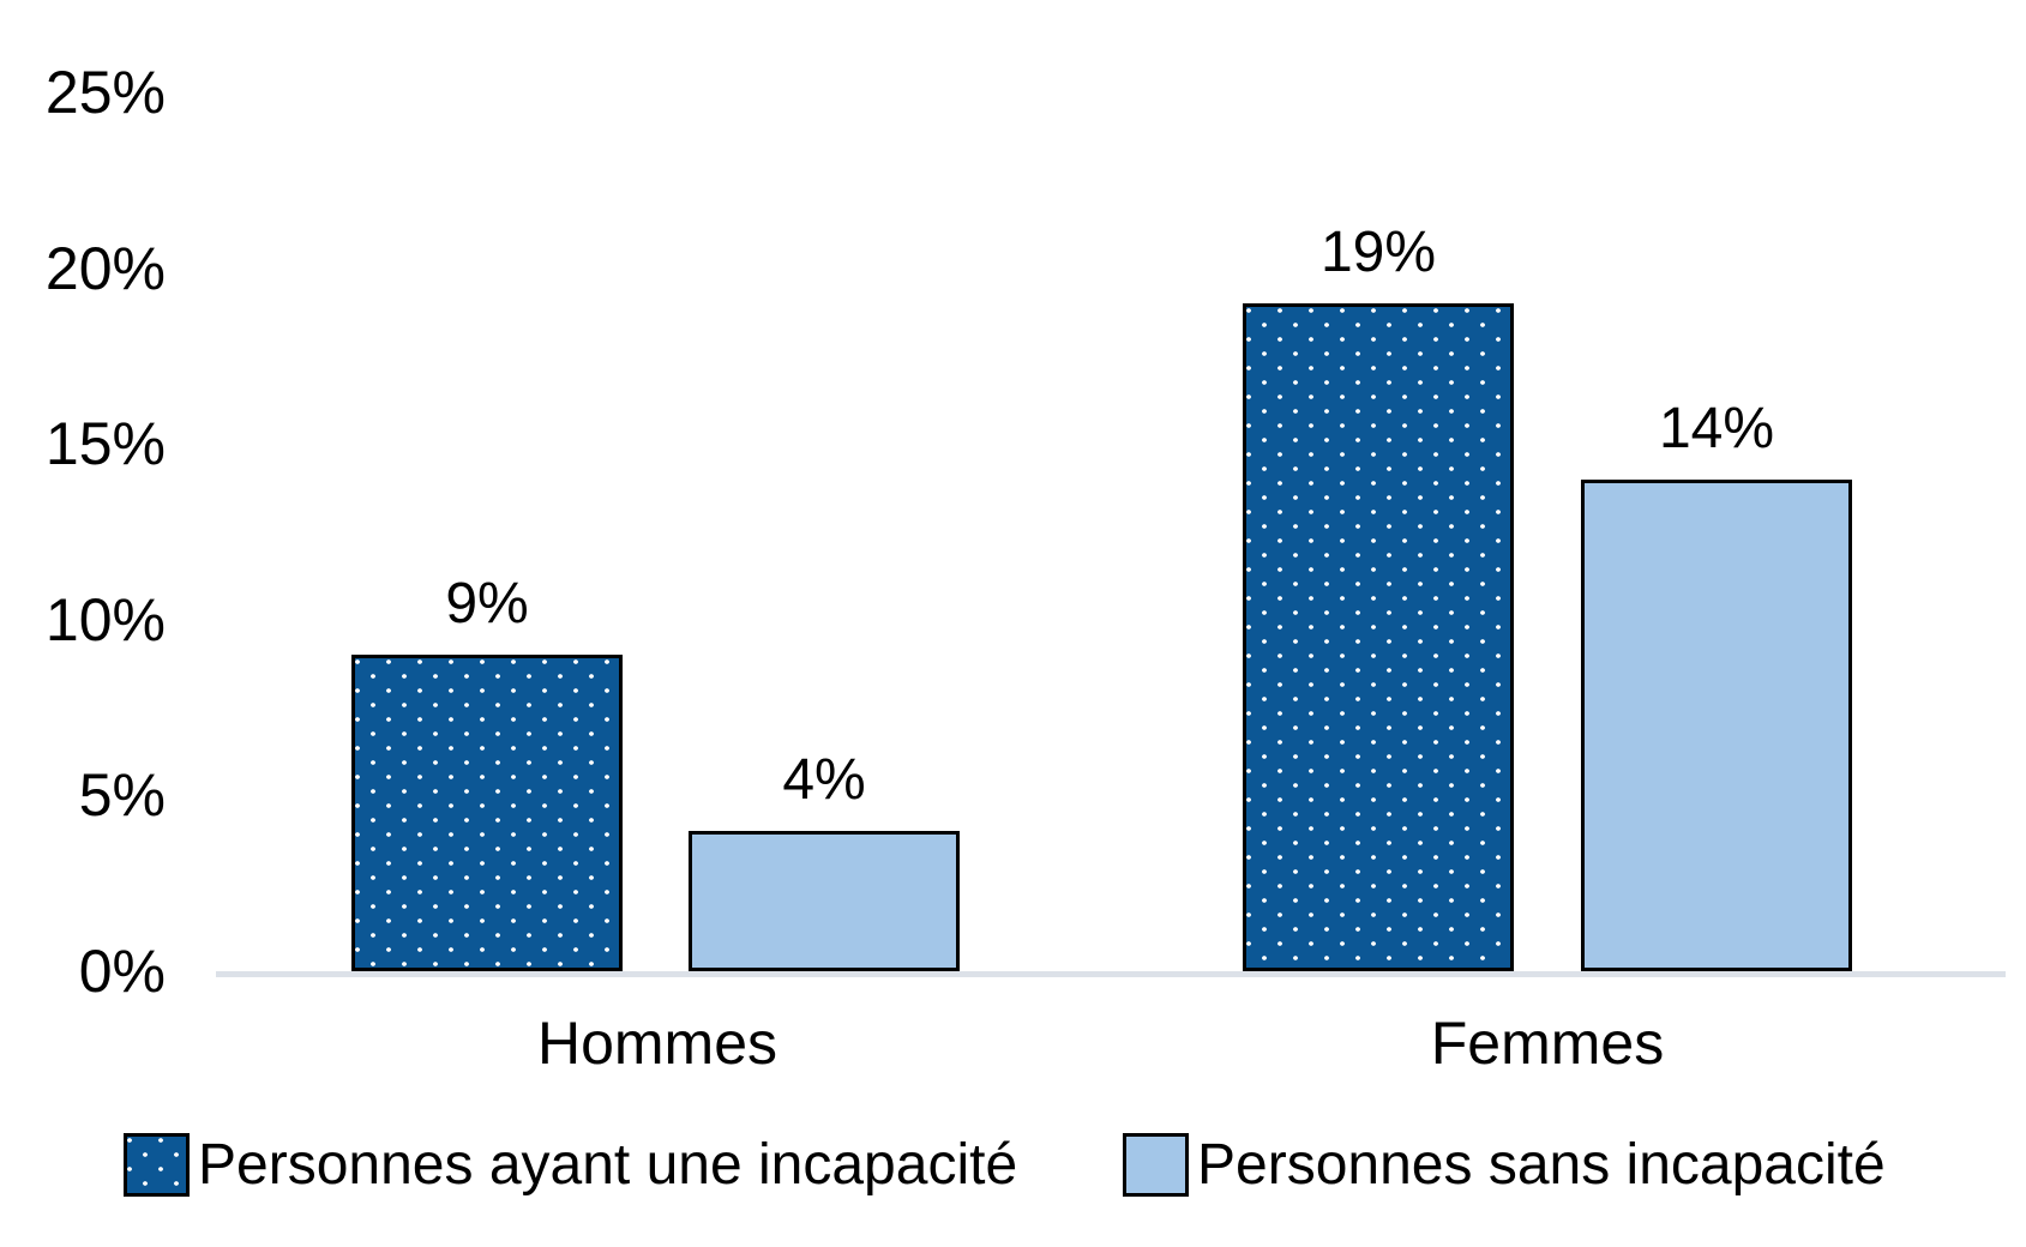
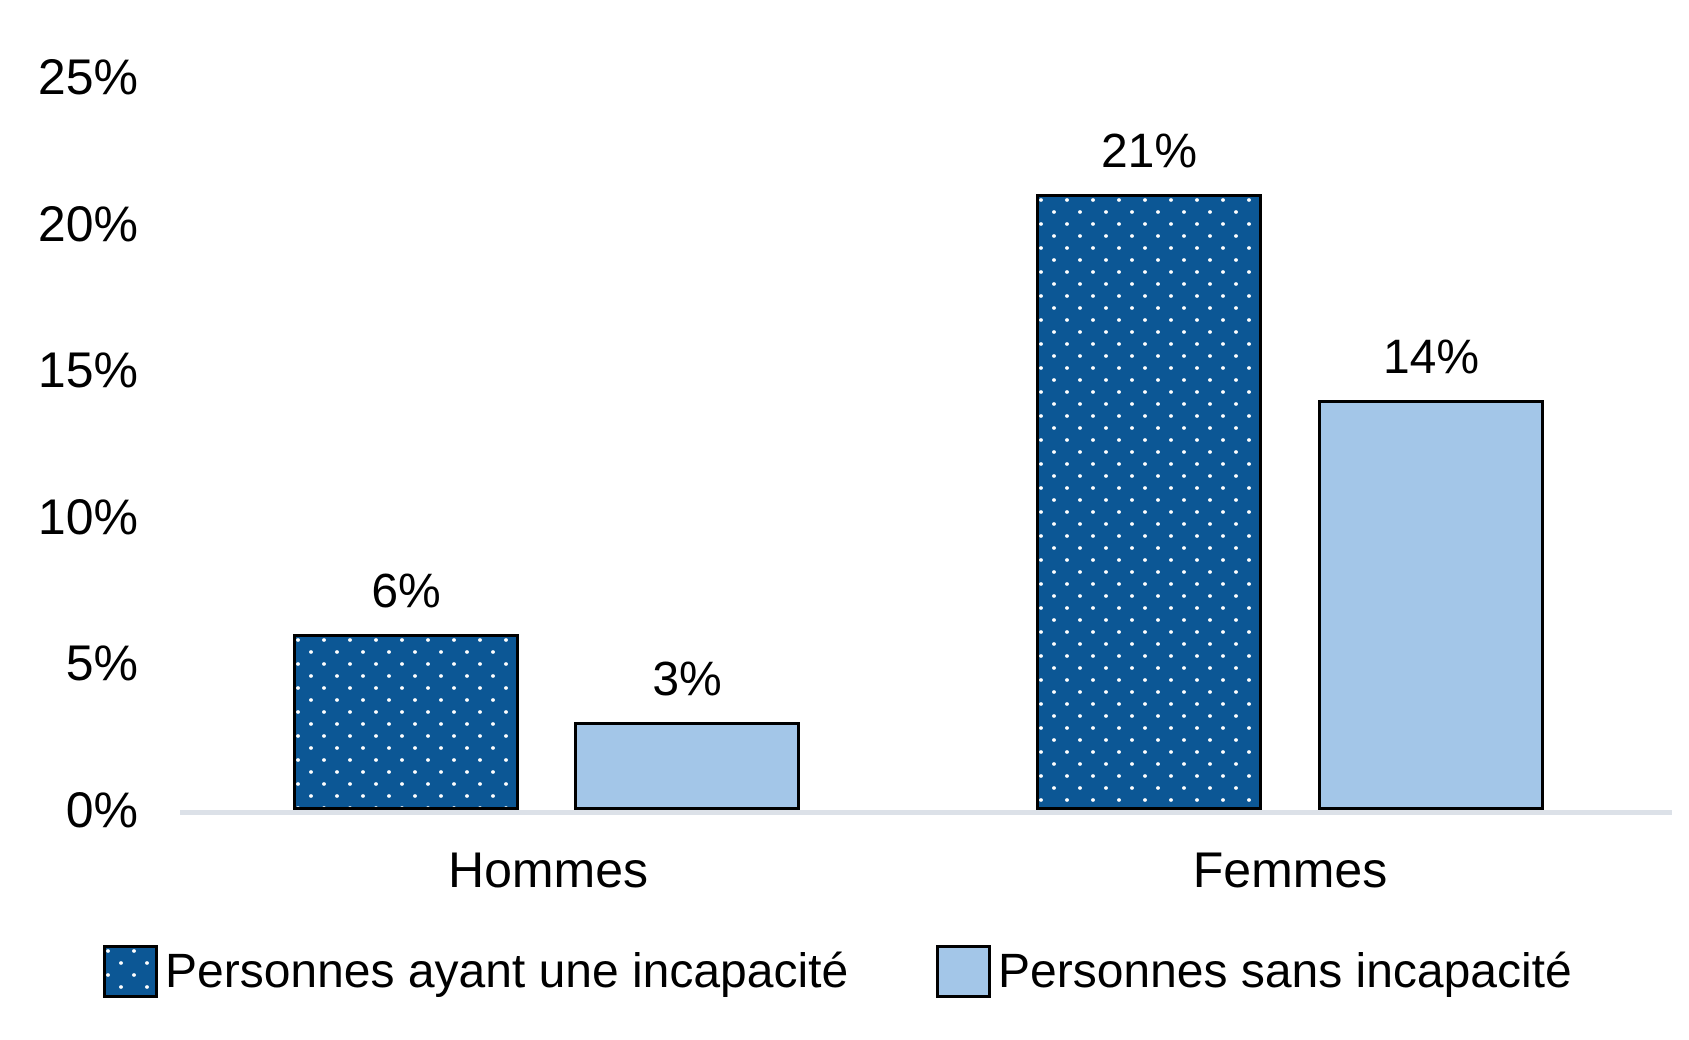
Personnes ayant une incapacité/Hommes: 9% -> 6%
Personnes sans incapacité/Hommes: 4% -> 3%
Personnes ayant une incapacité/Femmes: 19% -> 21%
